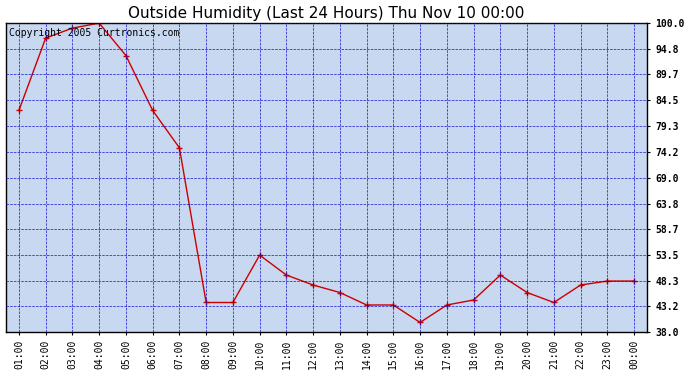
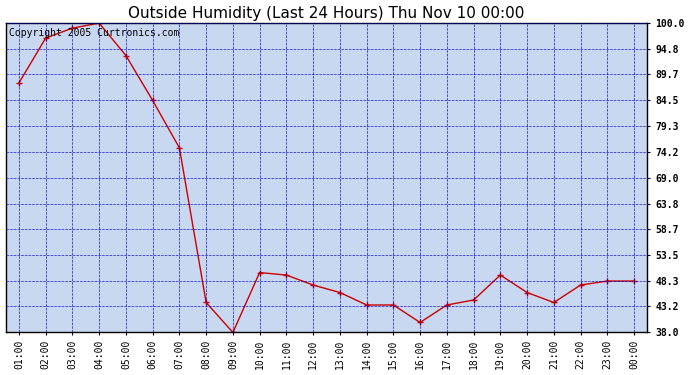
01:00: 82.5 -> 88.0
06:00: 82.5 -> 84.5
09:00: 44.0 -> 38.0
10:00: 53.5 -> 50.0
